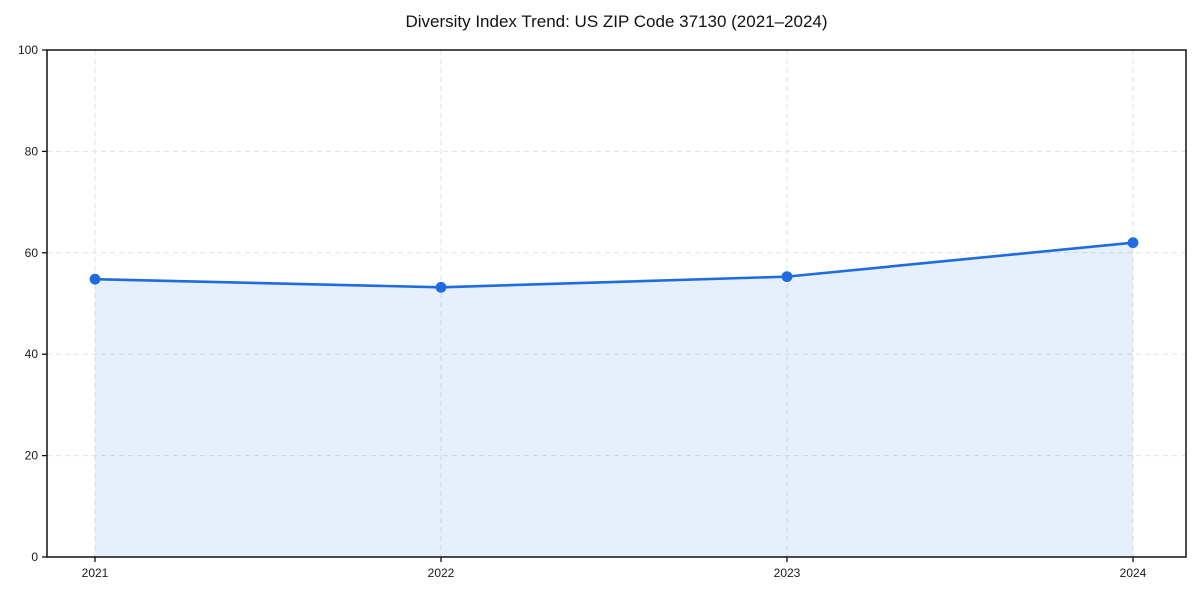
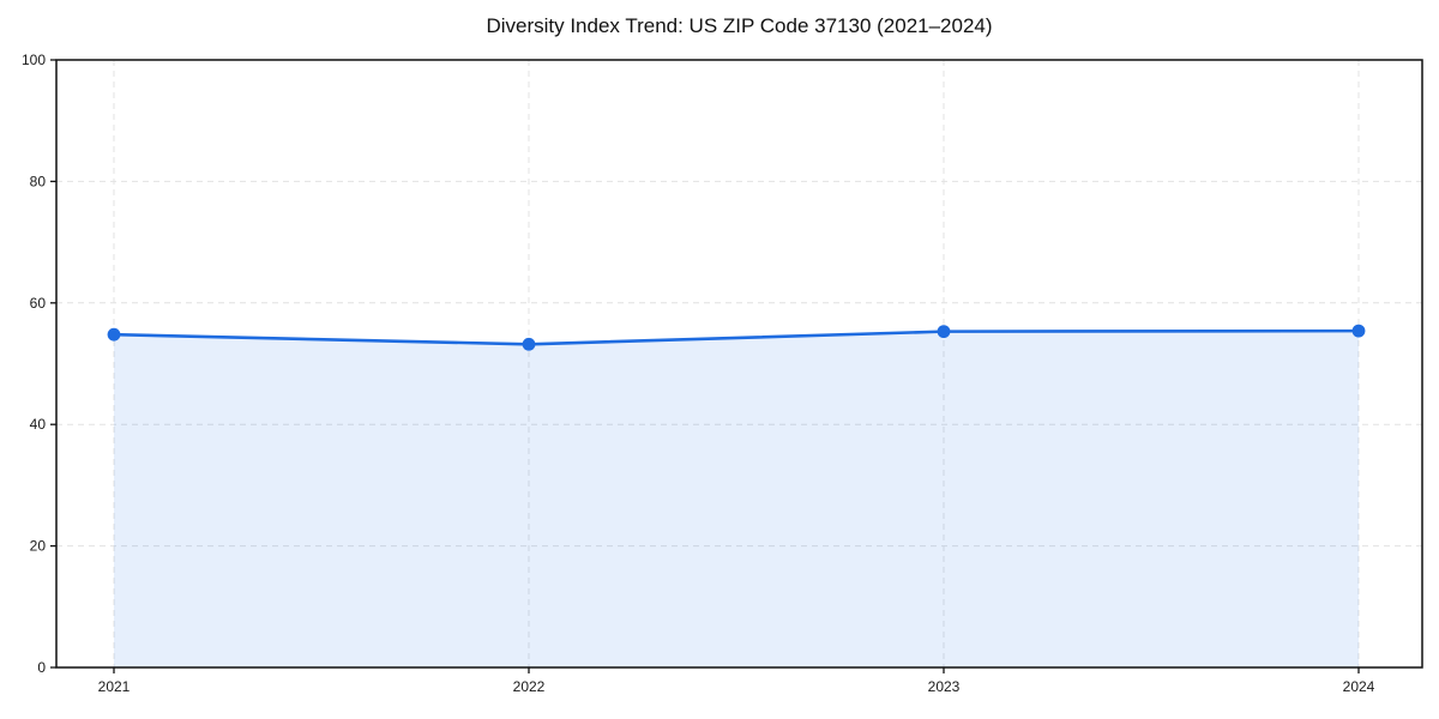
2024: 62 -> 55
